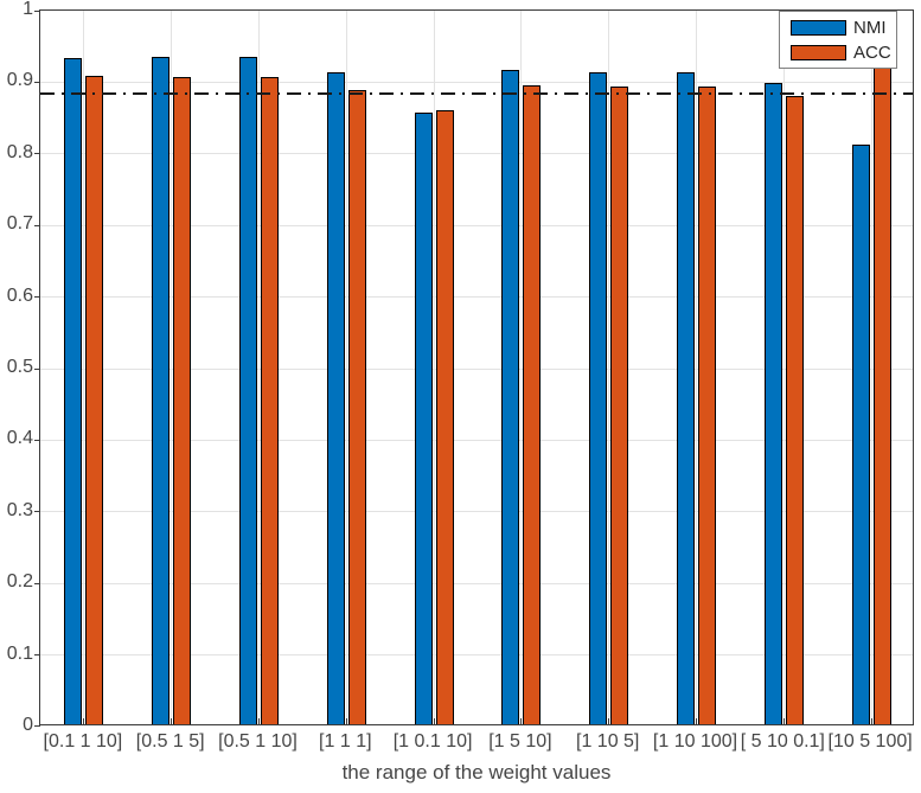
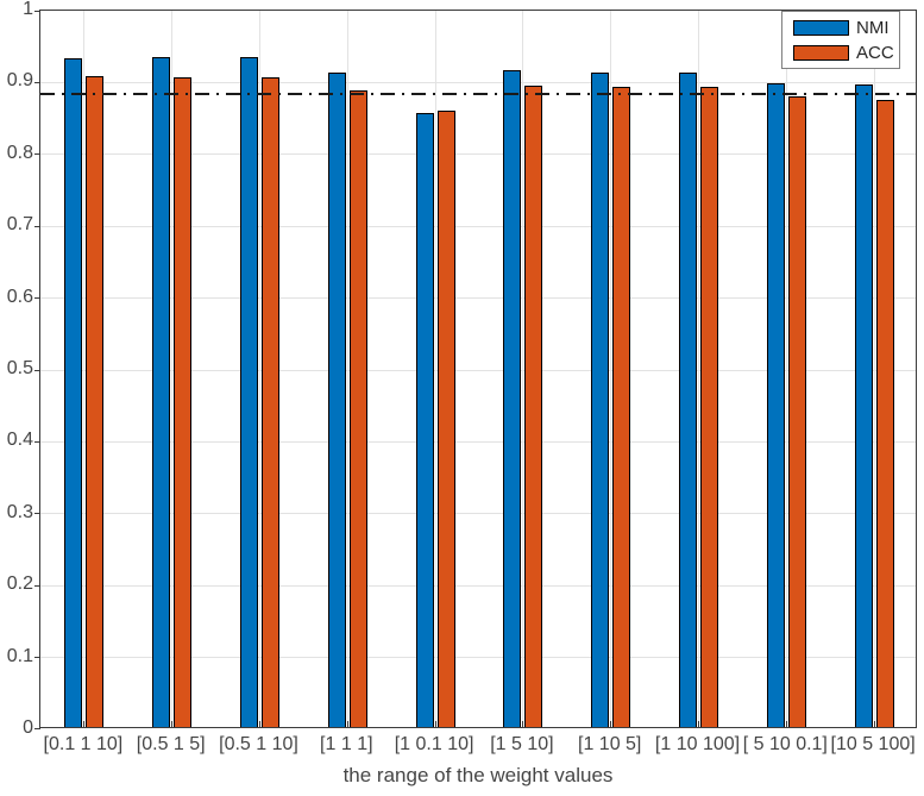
NMI/[10 5 100]: 0.81 -> 0.89
ACC/[10 5 100]: 0.92 -> 0.87
